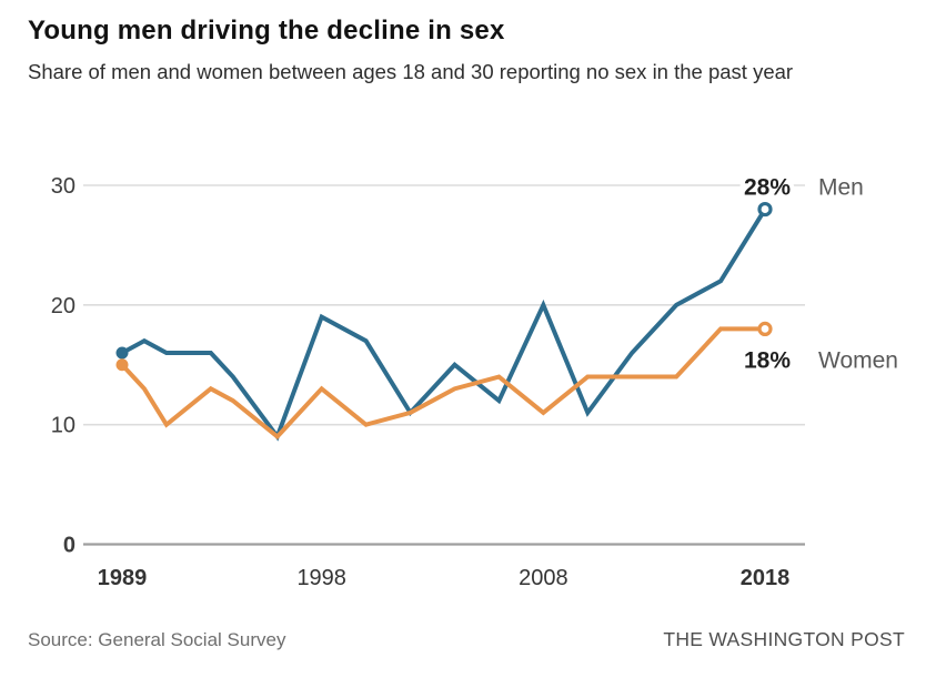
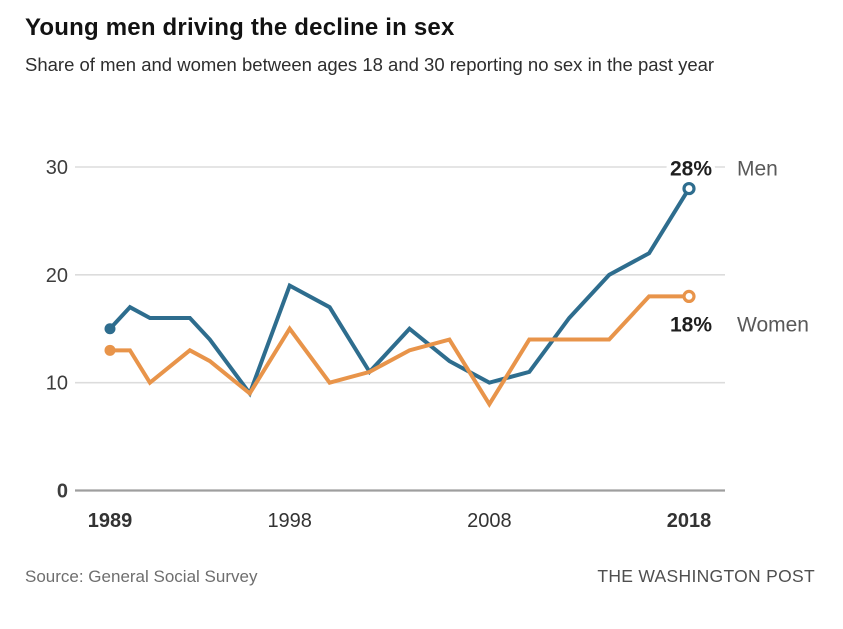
Men/1989: 16 -> 15
Women/1989: 15 -> 13
Women/1998: 13 -> 15
Men/2008: 20 -> 10
Women/2008: 11 -> 8
